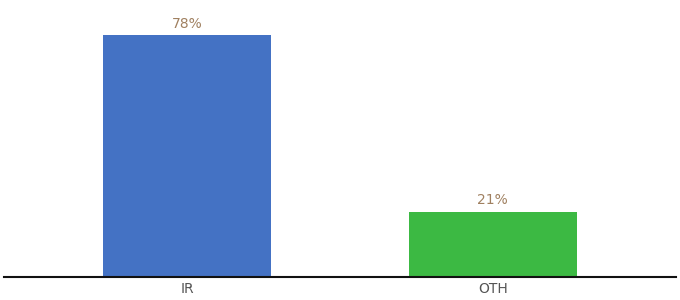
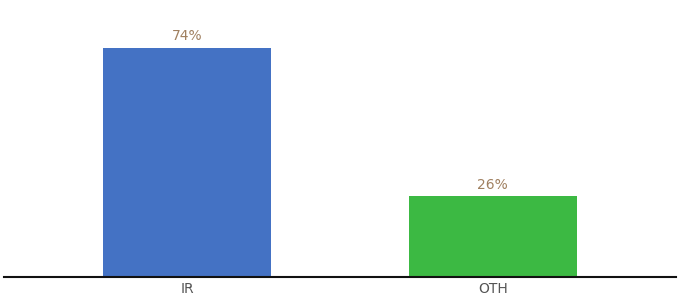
IR: 78% -> 74%
OTH: 21% -> 26%
